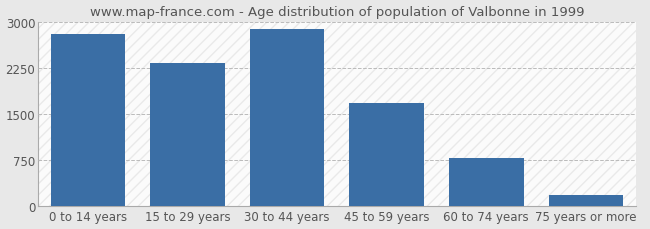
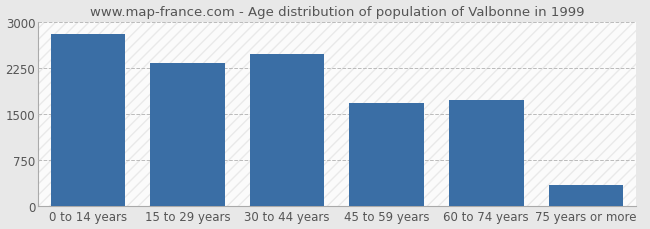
30 to 44 years: 2880 -> 2480
60 to 74 years: 780 -> 1720
75 years or more: 190 -> 340
